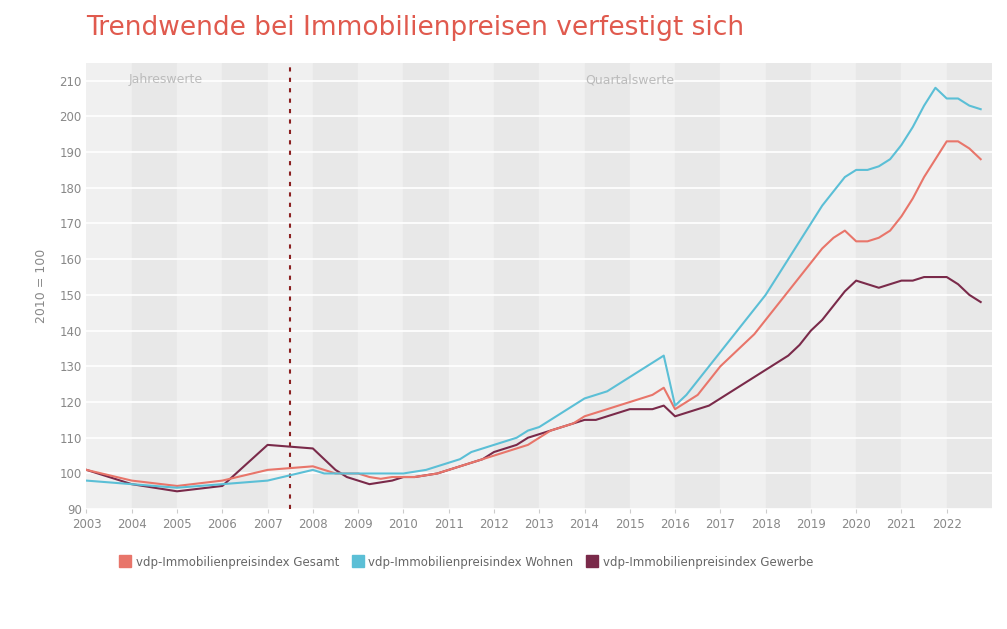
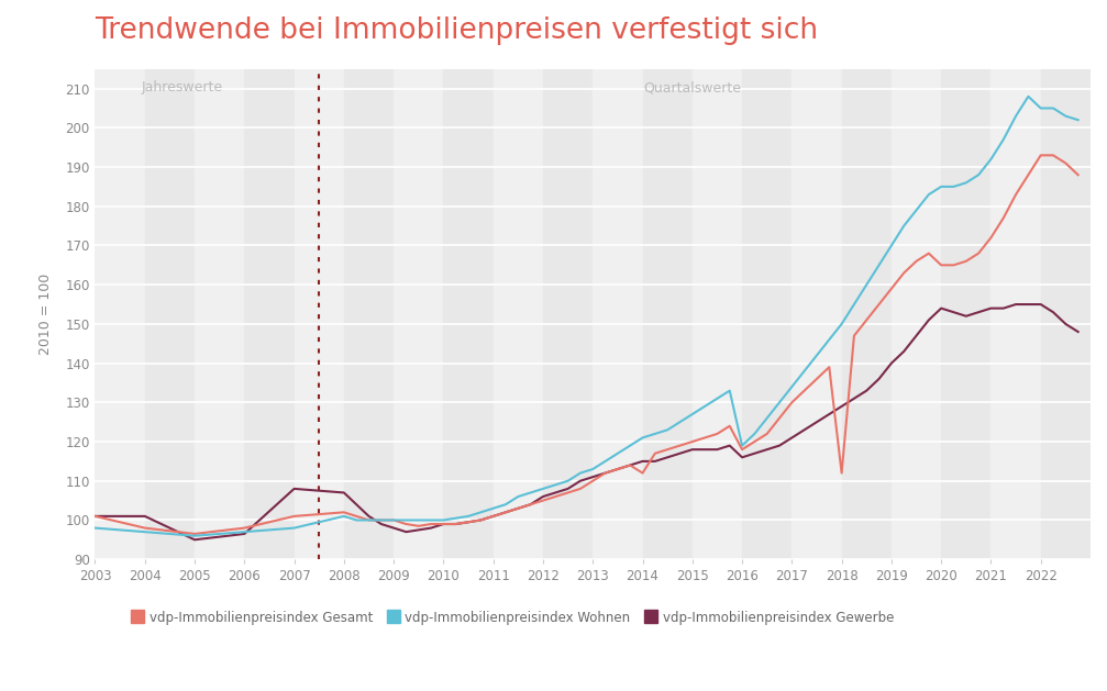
vdp-Immobilienpreisindex Gewerbe/2004: 97.0 -> 101.0
vdp-Immobilienpreisindex Gesamt/2014: 116.0 -> 112.0
vdp-Immobilienpreisindex Gesamt/2018: 143.0 -> 112.0
